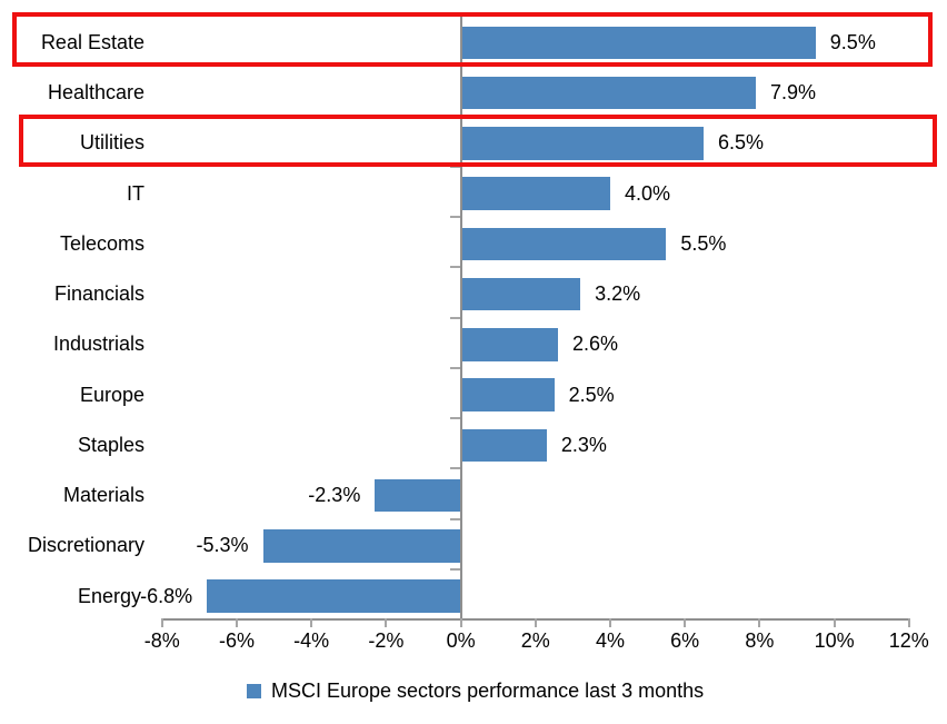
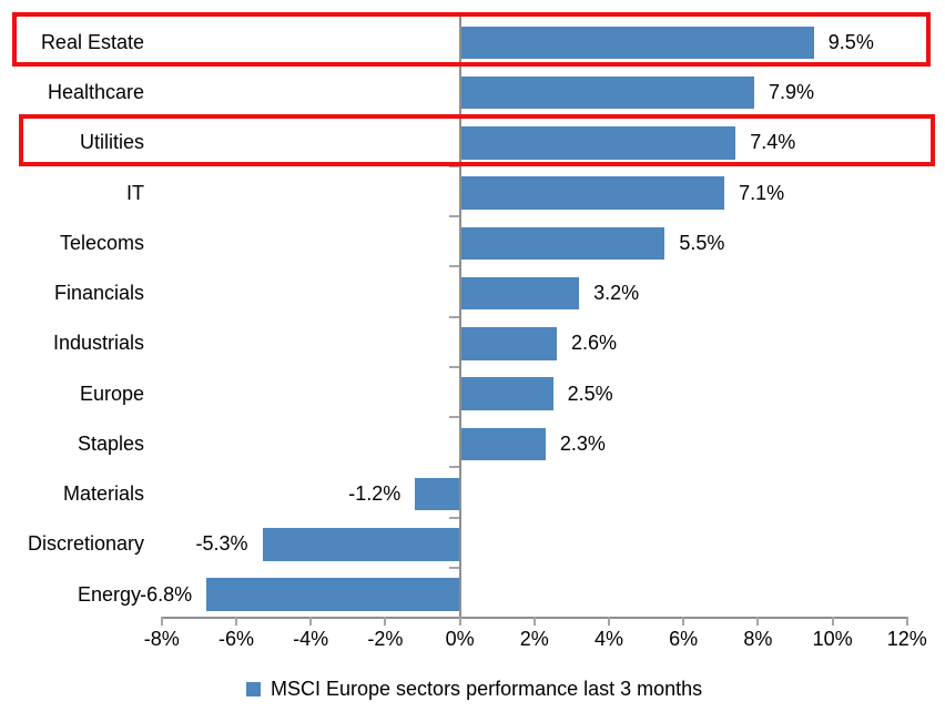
Utilities: 6.5% -> 7.4%
IT: 4.0% -> 7.1%
Materials: -2.3% -> -1.2%
